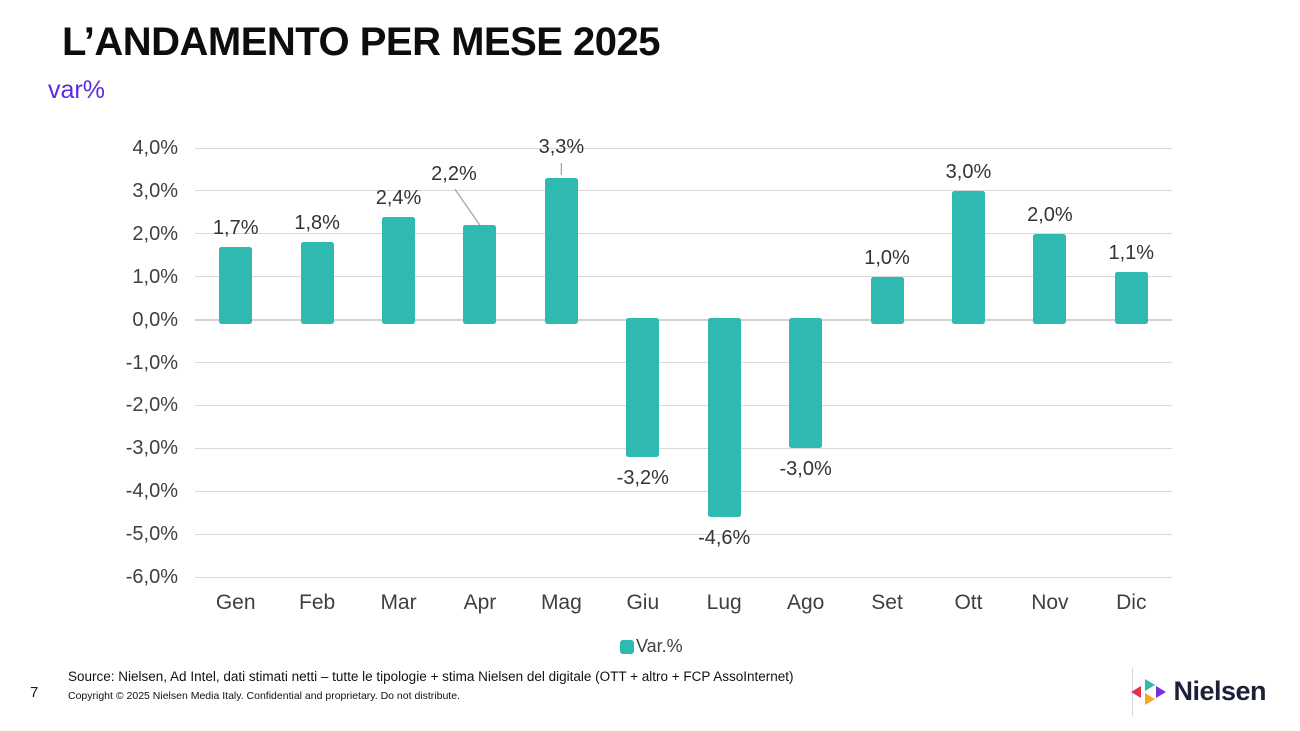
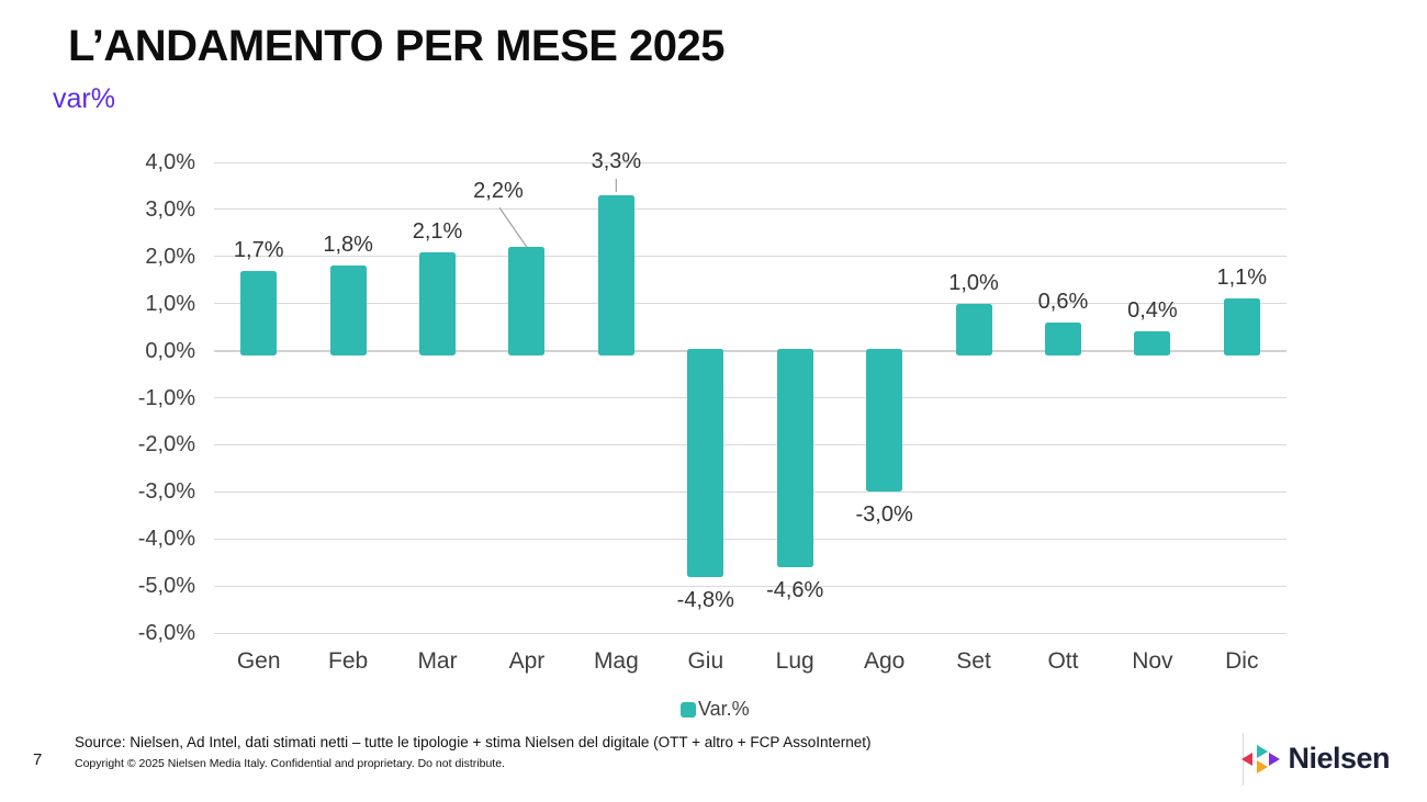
Mar: 2,4% -> 2,1%
Giu: -3,2% -> -4,8%
Ott: 3,0% -> 0,6%
Nov: 2,0% -> 0,4%
